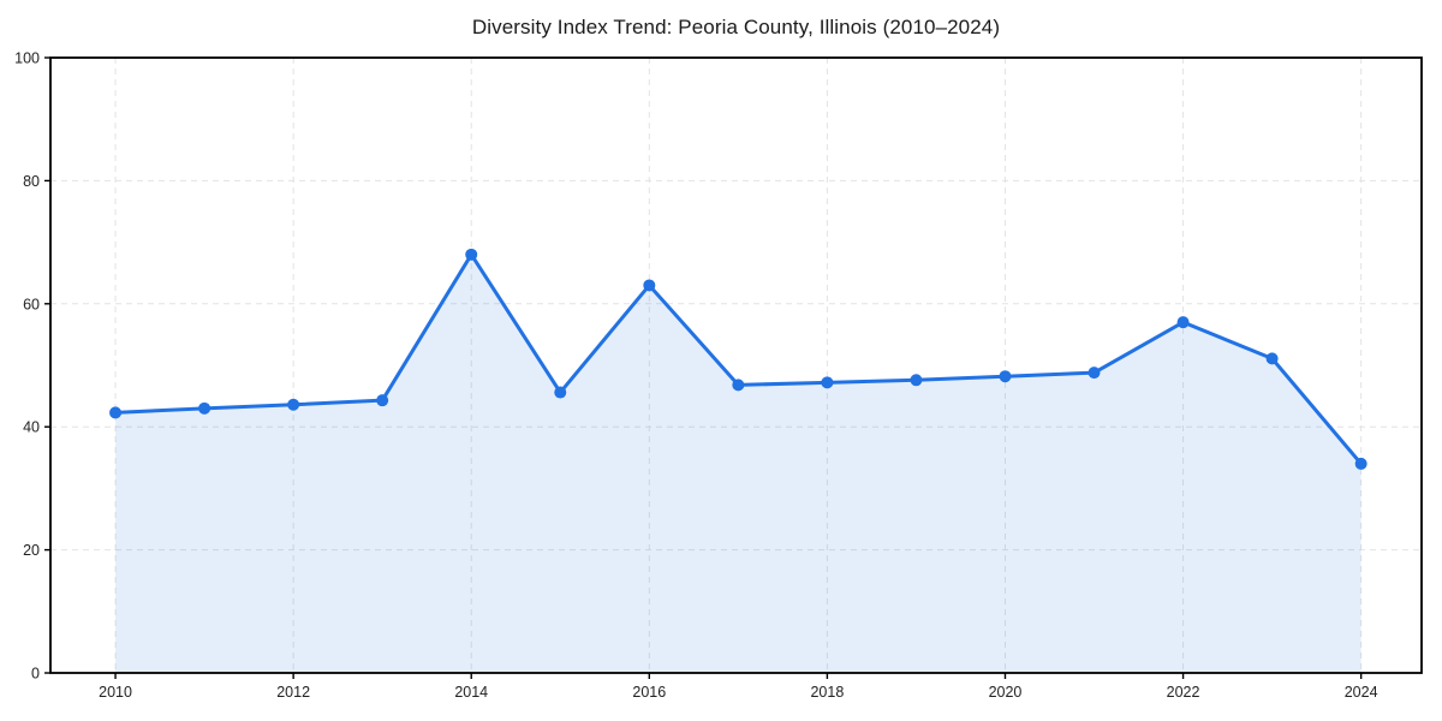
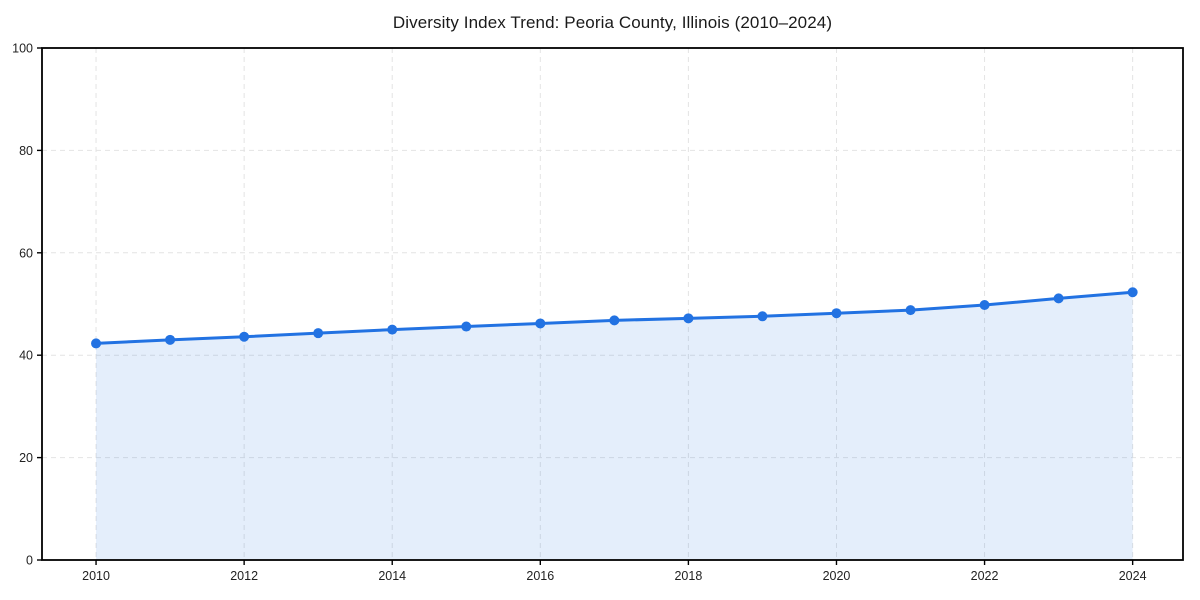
2014: 68 -> 45
2016: 63 -> 46
2022: 57 -> 50
2024: 34 -> 52
